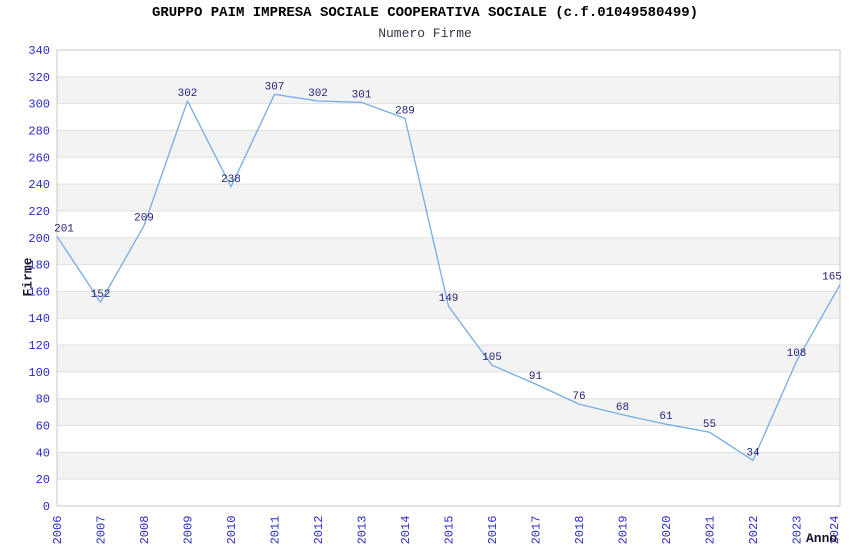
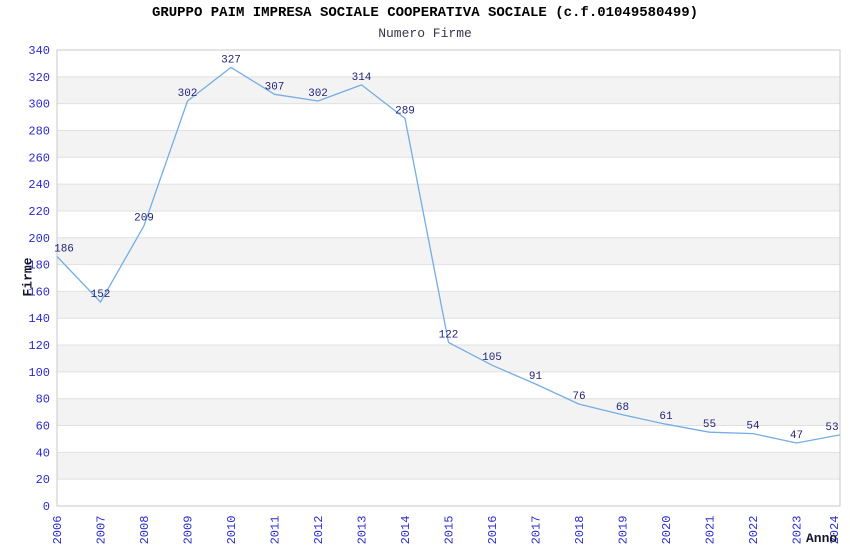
2006: 201 -> 186
2010: 238 -> 327
2013: 301 -> 314
2015: 149 -> 122
2022: 34 -> 54
2023: 108 -> 47
2024: 165 -> 53
